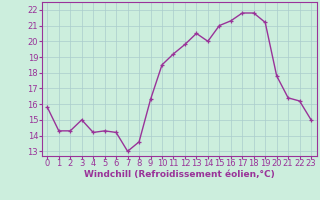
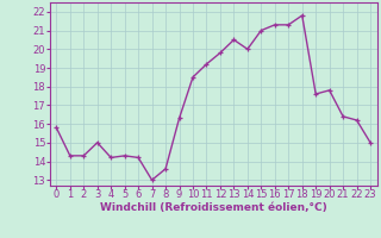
17: 21.8 -> 21.3
19: 21.2 -> 17.6
